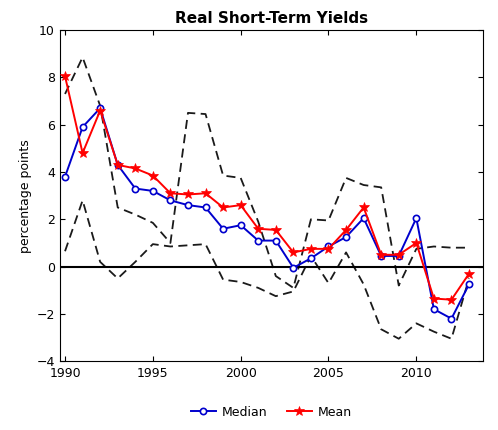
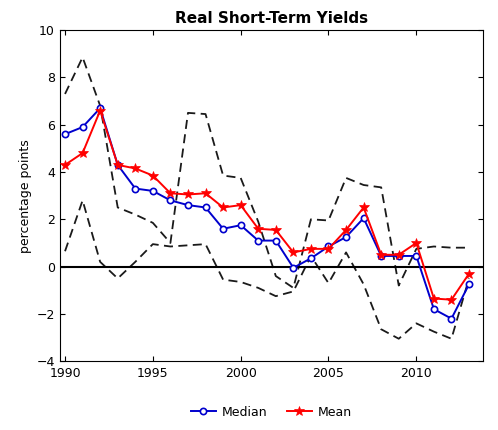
Median/1990: 3.80 -> 5.60
Mean/1990: 8.05 -> 4.30
Median/2010: 2.05 -> 0.45
